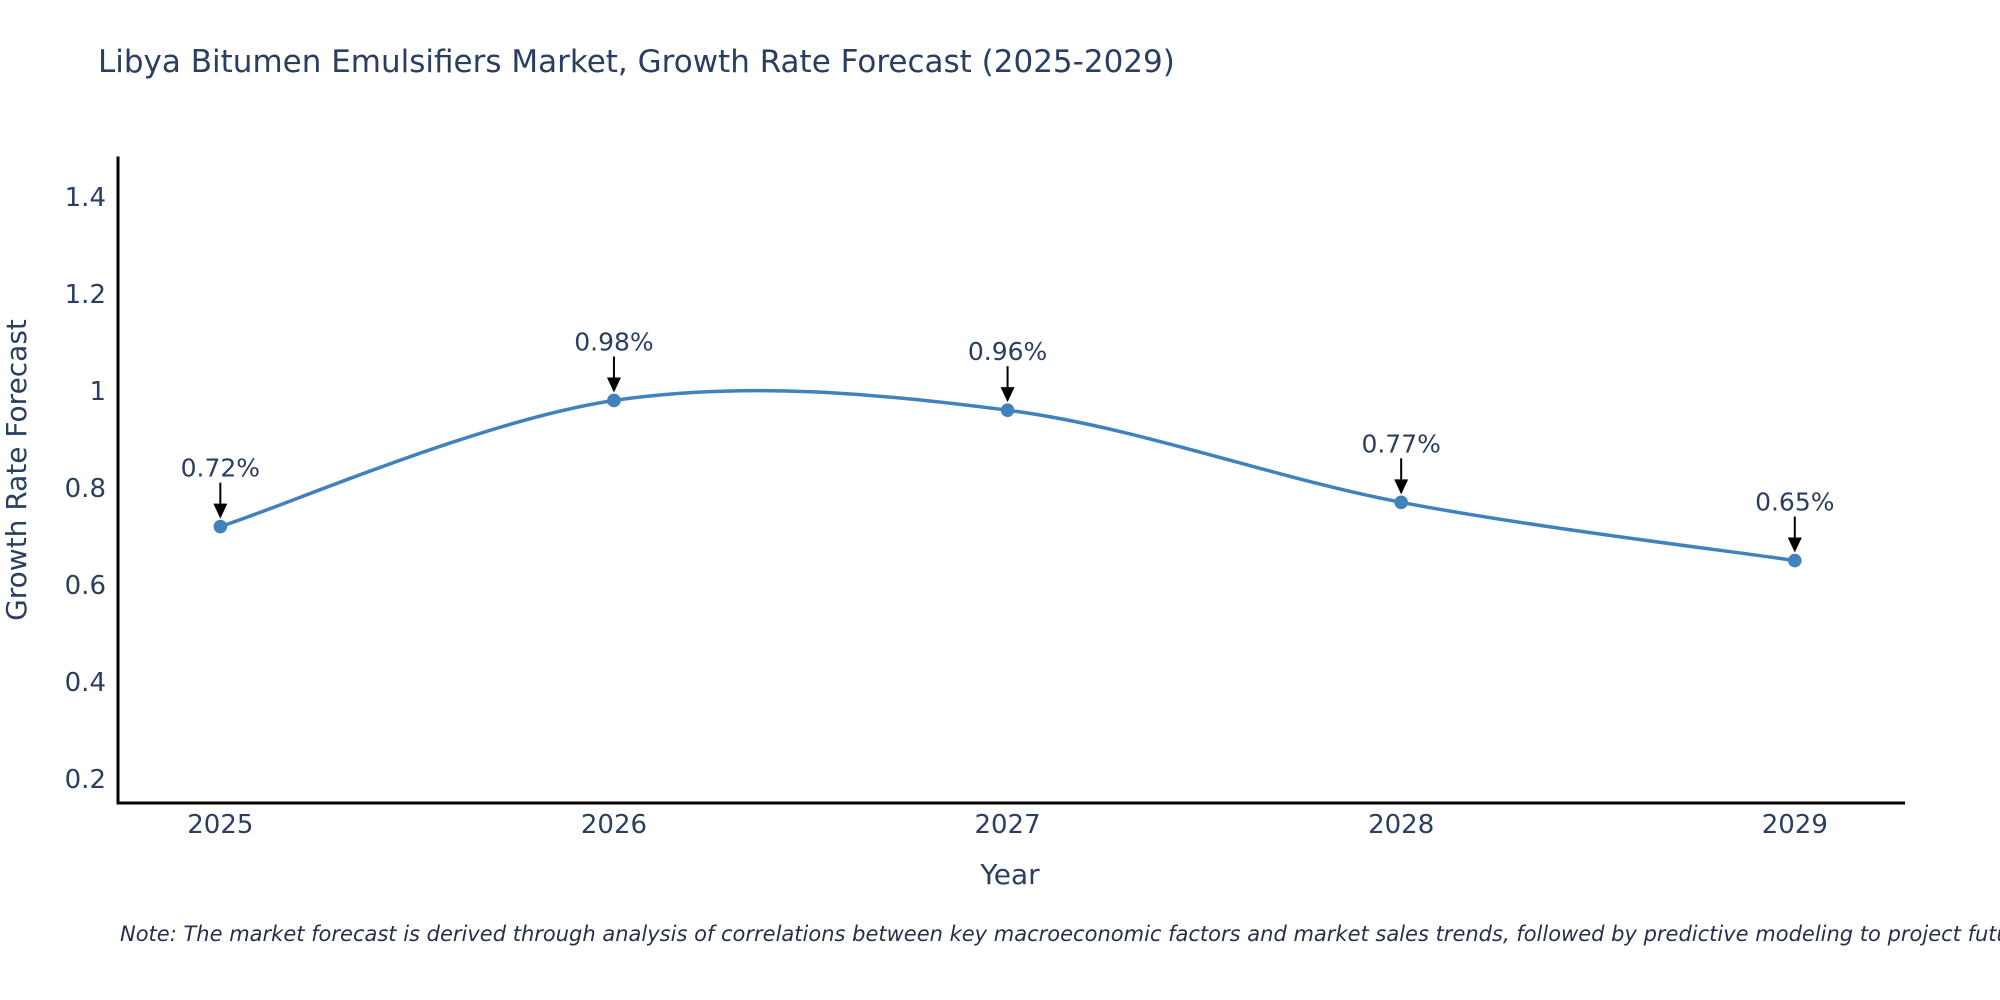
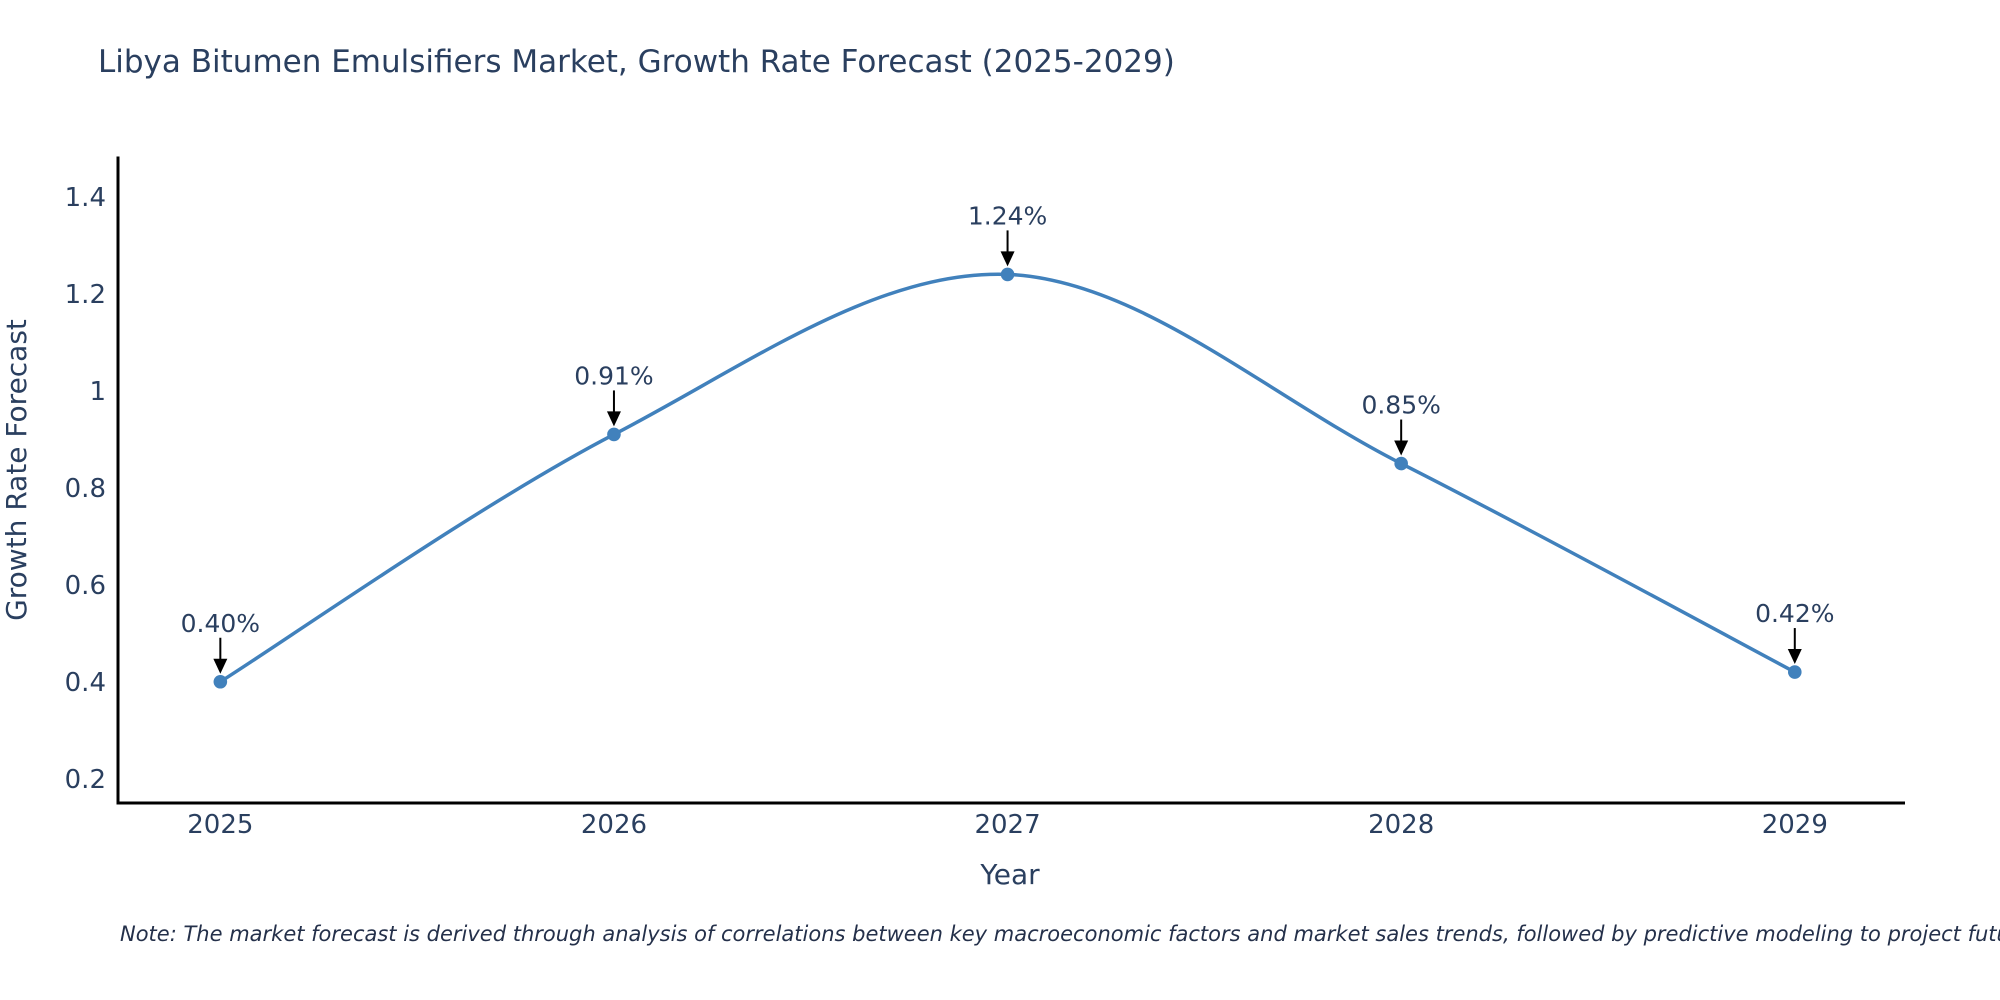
2025: 0.72% -> 0.40%
2026: 0.98% -> 0.91%
2027: 0.96% -> 1.24%
2028: 0.77% -> 0.85%
2029: 0.65% -> 0.42%
